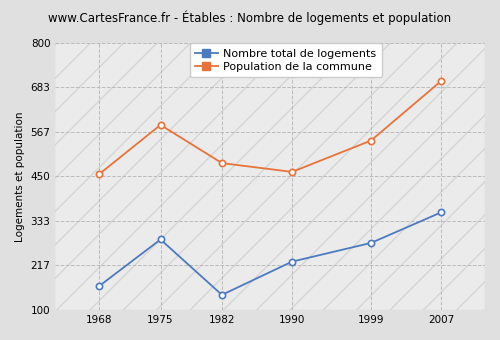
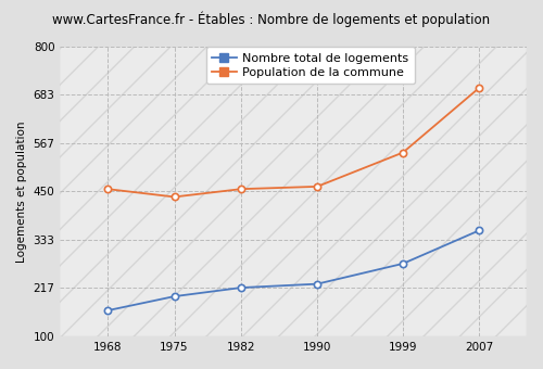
Nombre total de logements/1975: 285 -> 197
Population de la commune/1975: 585 -> 437
Nombre total de logements/1982: 140 -> 218
Population de la commune/1982: 485 -> 456
